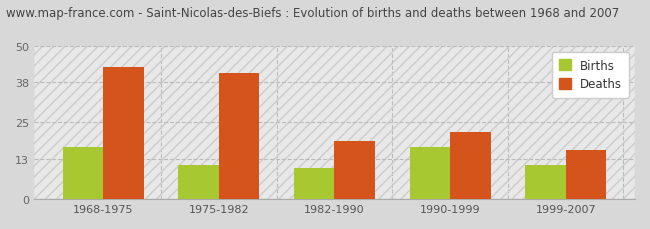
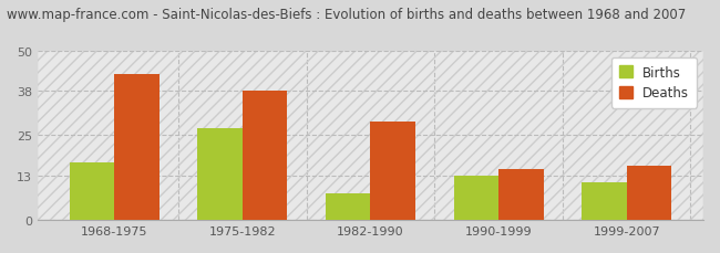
Births/1975-1982: 11 -> 27
Deaths/1975-1982: 41 -> 38
Births/1982-1990: 10 -> 8
Deaths/1982-1990: 19 -> 29
Births/1990-1999: 17 -> 13
Deaths/1990-1999: 22 -> 15
